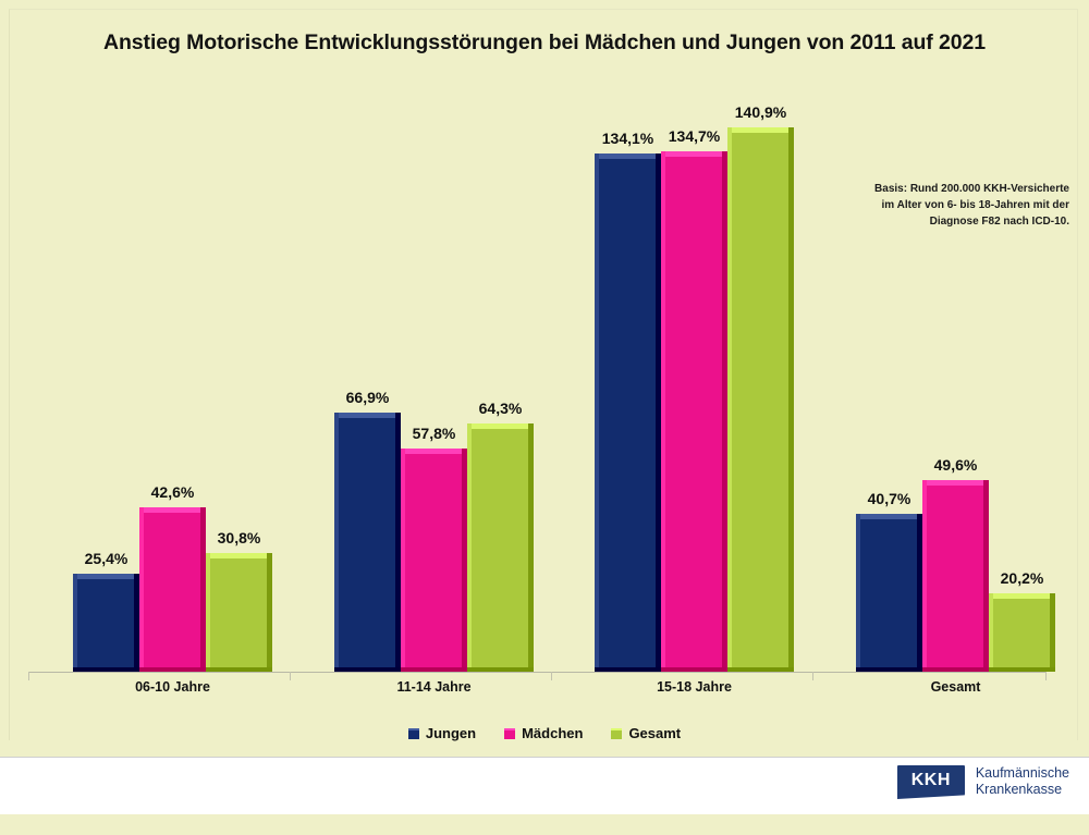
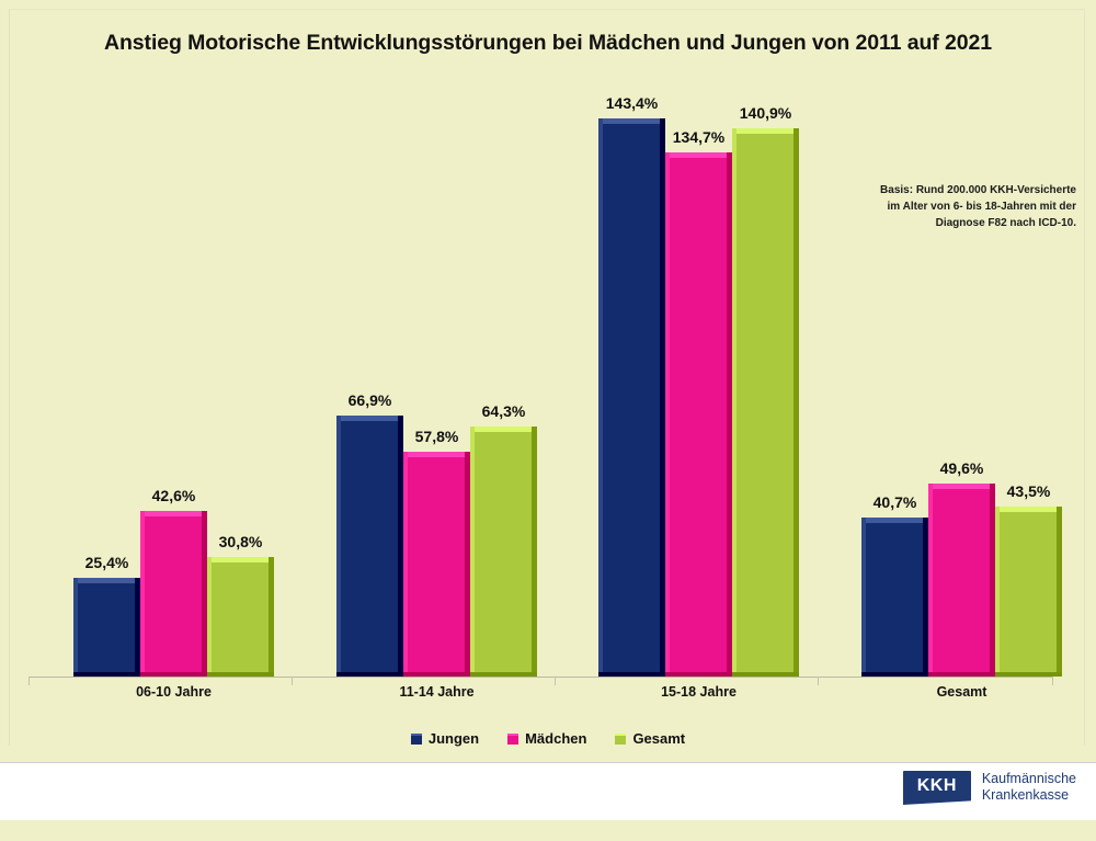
Jungen/15-18 Jahre: 134,1% -> 143,4%
Gesamt/Gesamt: 20,2% -> 43,5%
